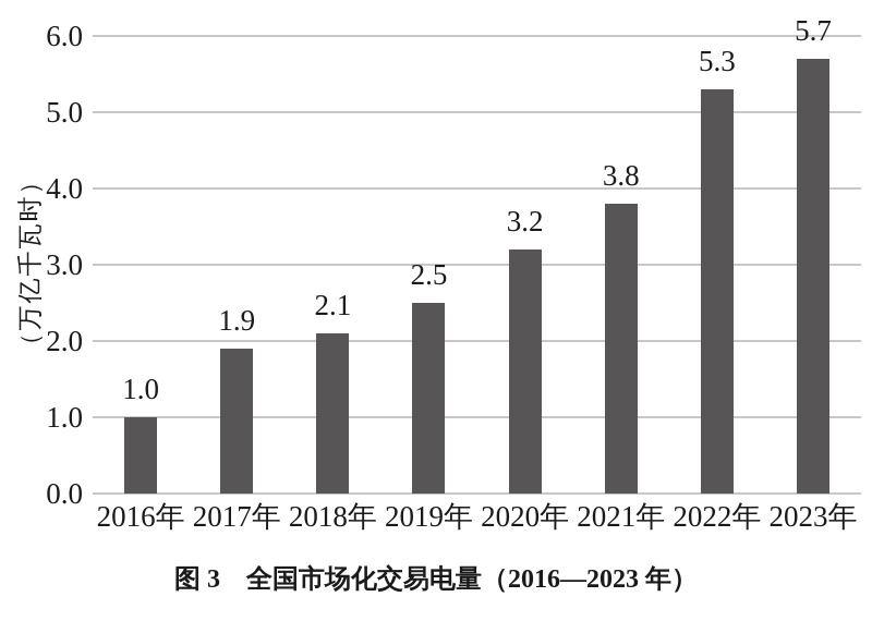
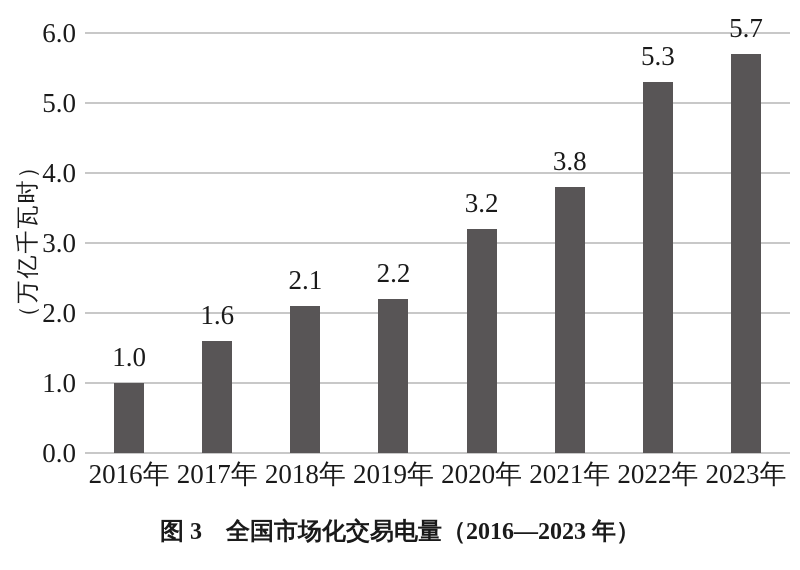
2017年: 1.9 -> 1.6
2019年: 2.5 -> 2.2
